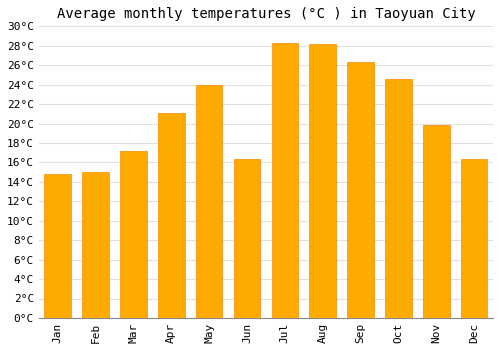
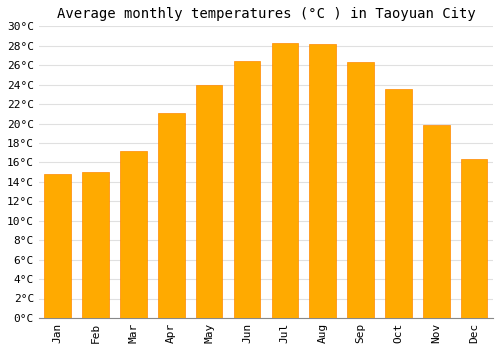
Jun: 16.4°C -> 26.4°C
Oct: 24.6°C -> 23.5°C
